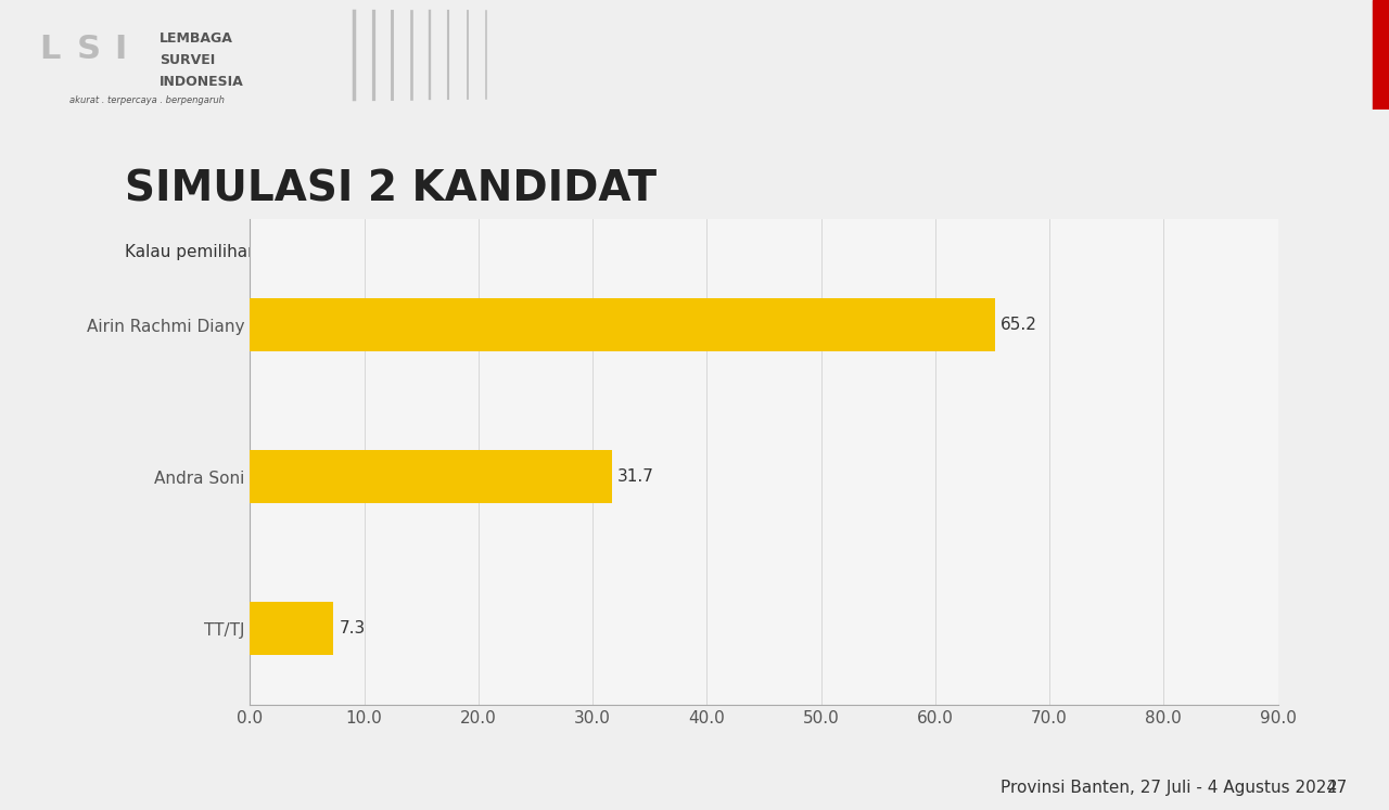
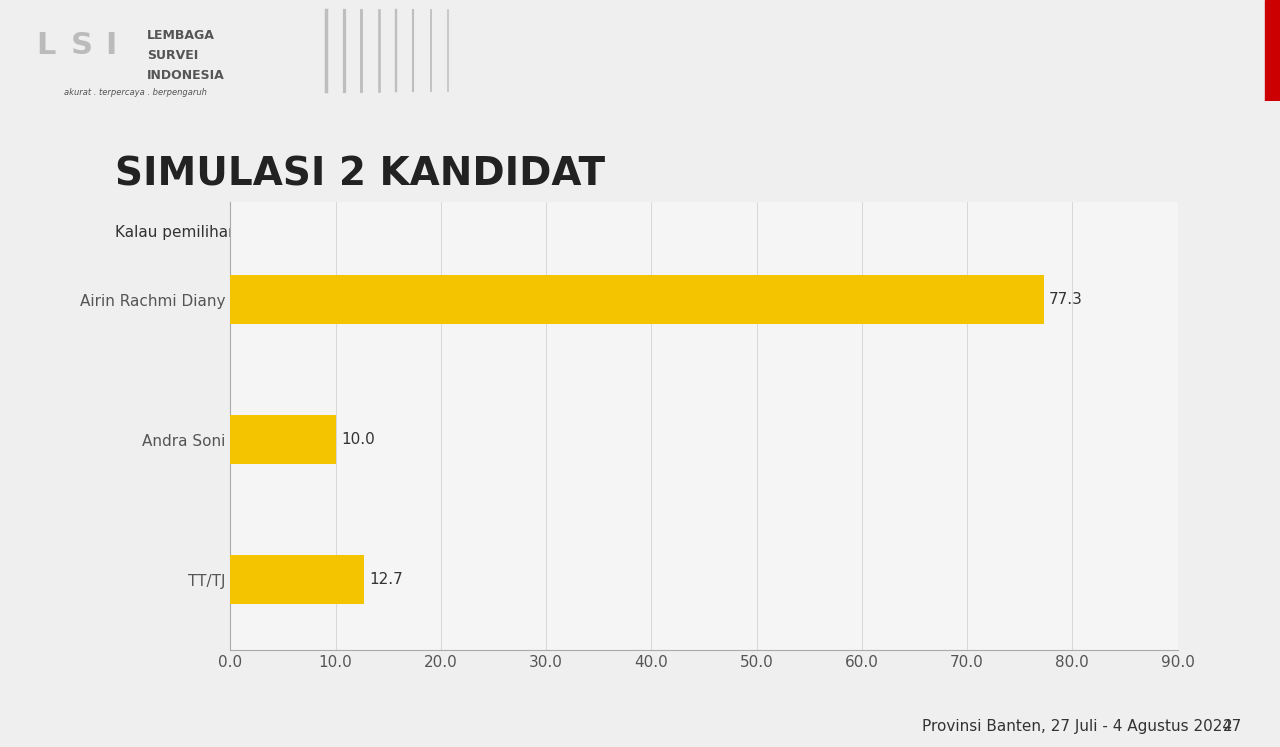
Airin Rachmi Diany: 65.2 -> 77.3
Andra Soni: 31.7 -> 10.0
TT/TJ: 7.3 -> 12.7
